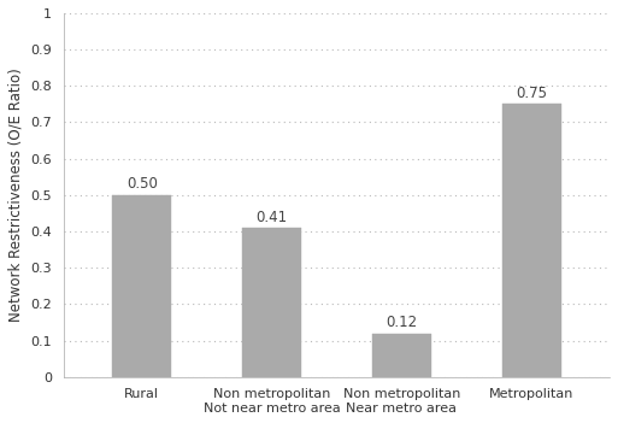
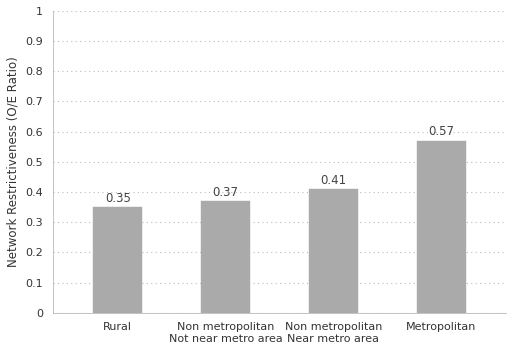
Rural: 0.50 -> 0.35
Non metropolitan Not near metro area: 0.41 -> 0.37
Non metropolitan Near metro area: 0.12 -> 0.41
Metropolitan: 0.75 -> 0.57
